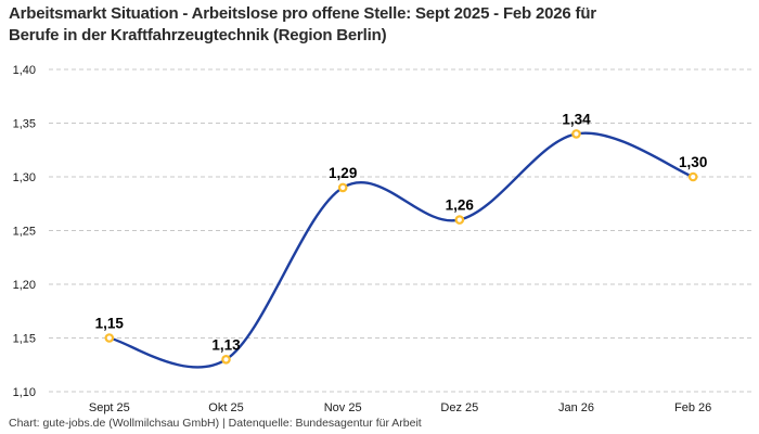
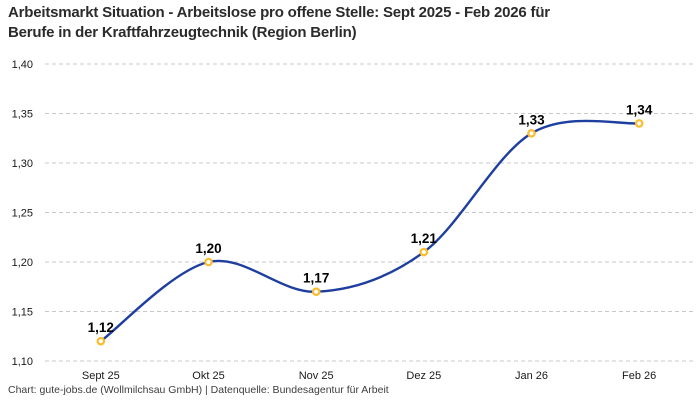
Sept 25: 1,15 -> 1,12
Okt 25: 1,13 -> 1,20
Nov 25: 1,29 -> 1,17
Dez 25: 1,26 -> 1,21
Jan 26: 1,34 -> 1,33
Feb 26: 1,30 -> 1,34
